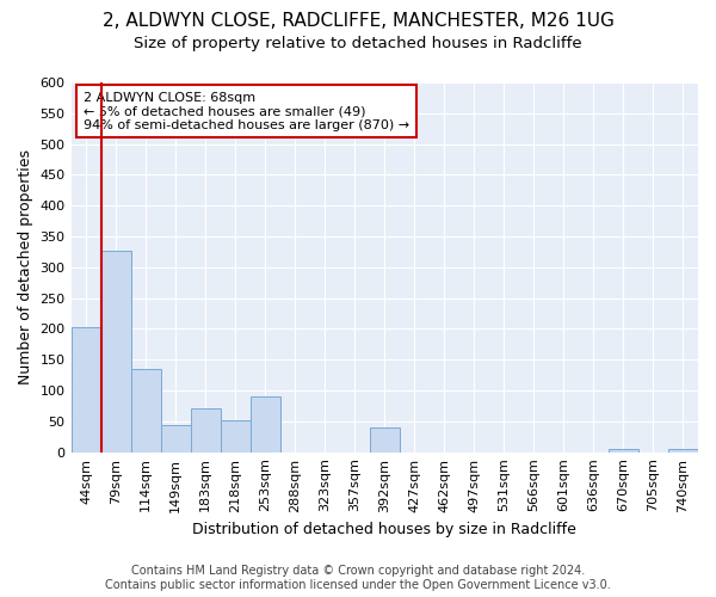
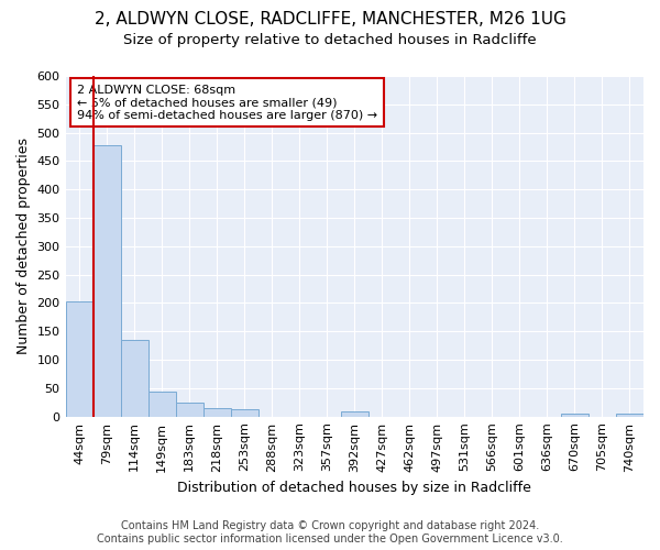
79sqm: 326 -> 478
183sqm: 72 -> 25
218sqm: 52 -> 15
253sqm: 90 -> 12
392sqm: 40 -> 10
